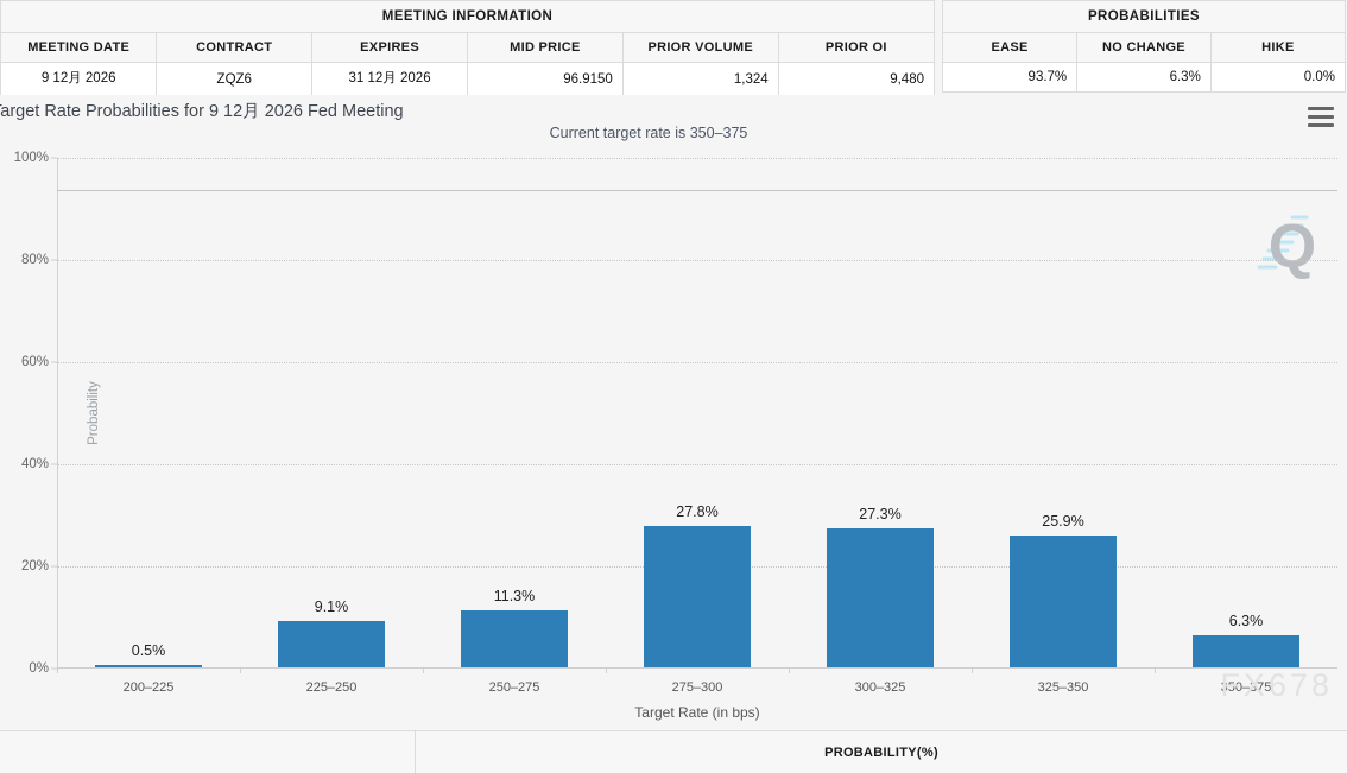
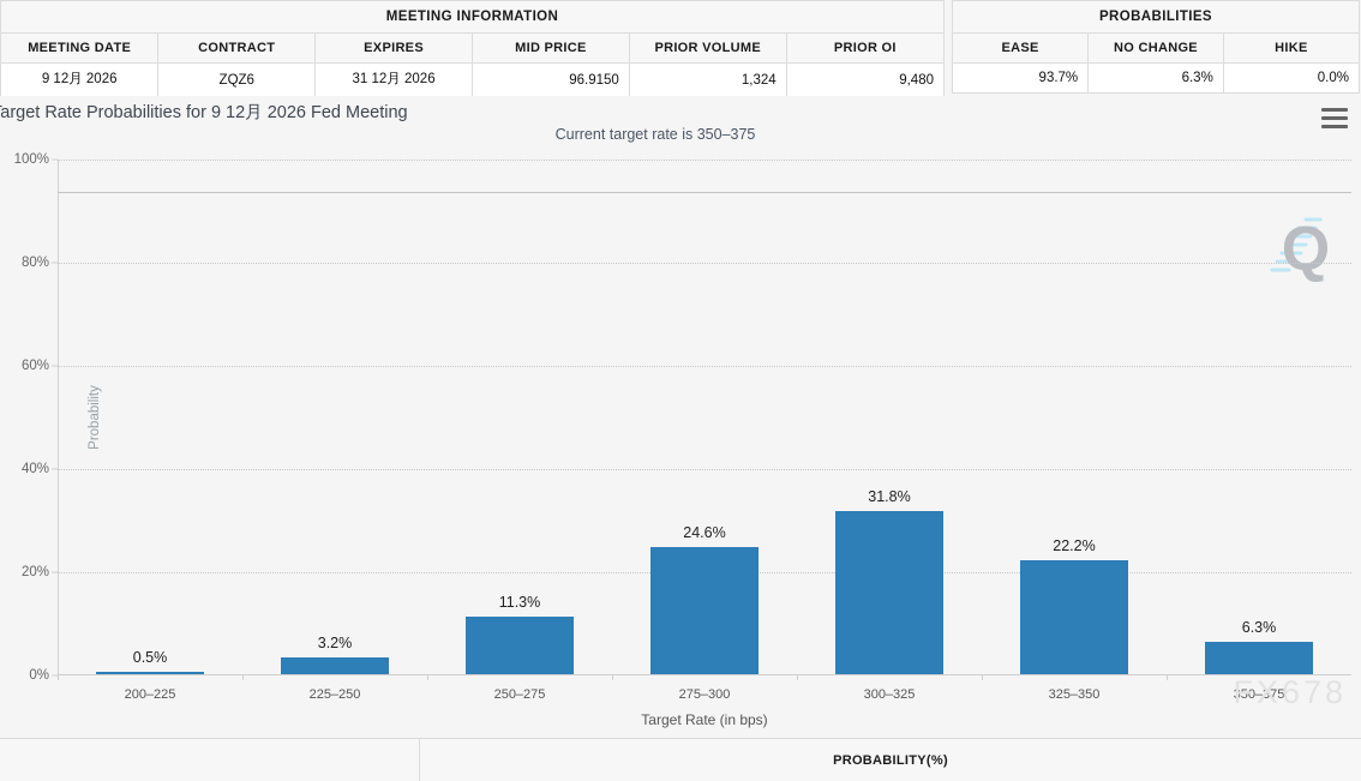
225–250: 9.1% -> 3.2%
275–300: 27.8% -> 24.6%
300–325: 27.3% -> 31.8%
325–350: 25.9% -> 22.2%
